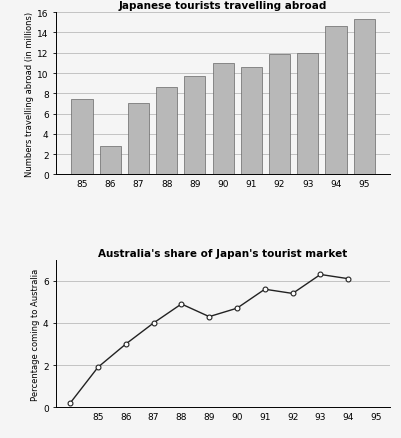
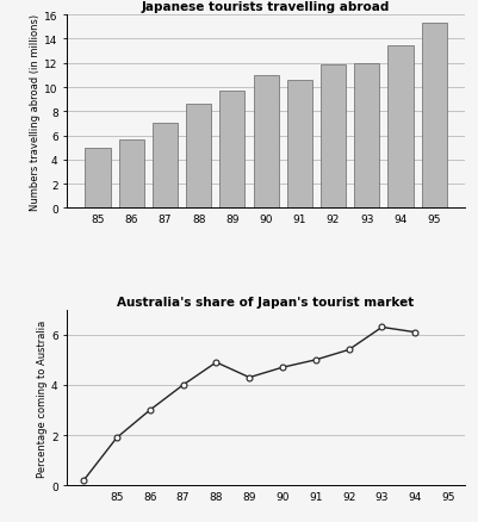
Japanese tourists travelling abroad/85: 7.4 -> 5.0
Japanese tourists travelling abroad/86: 2.8 -> 5.7
Japanese tourists travelling abroad/94: 14.6 -> 13.5
Australia's share of Japan's tourist market/91: 5.6 -> 5.0
